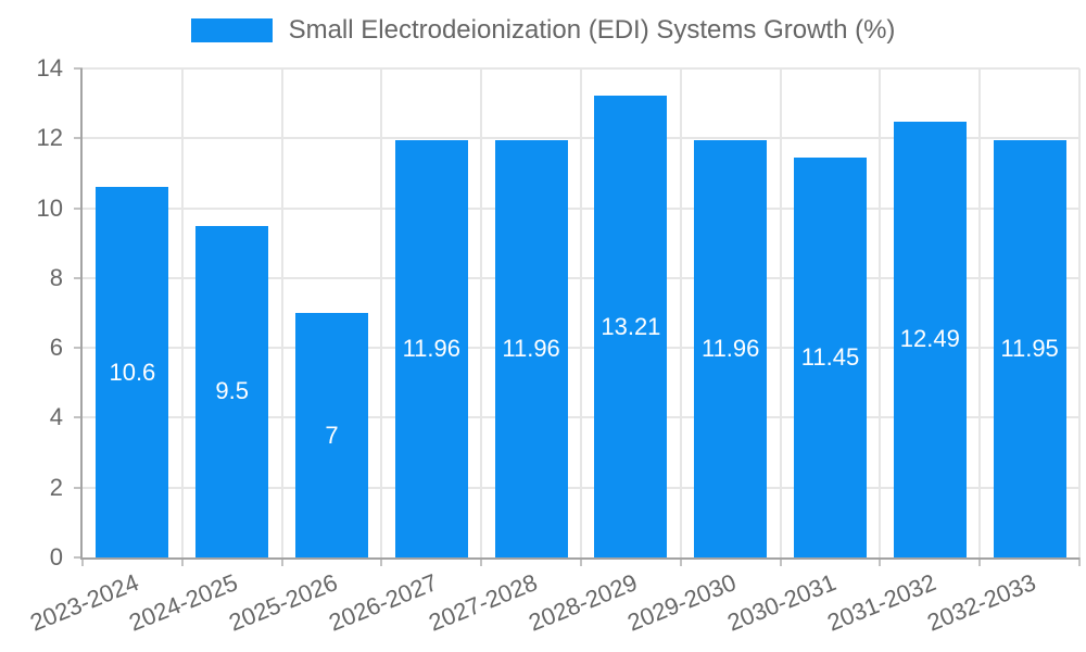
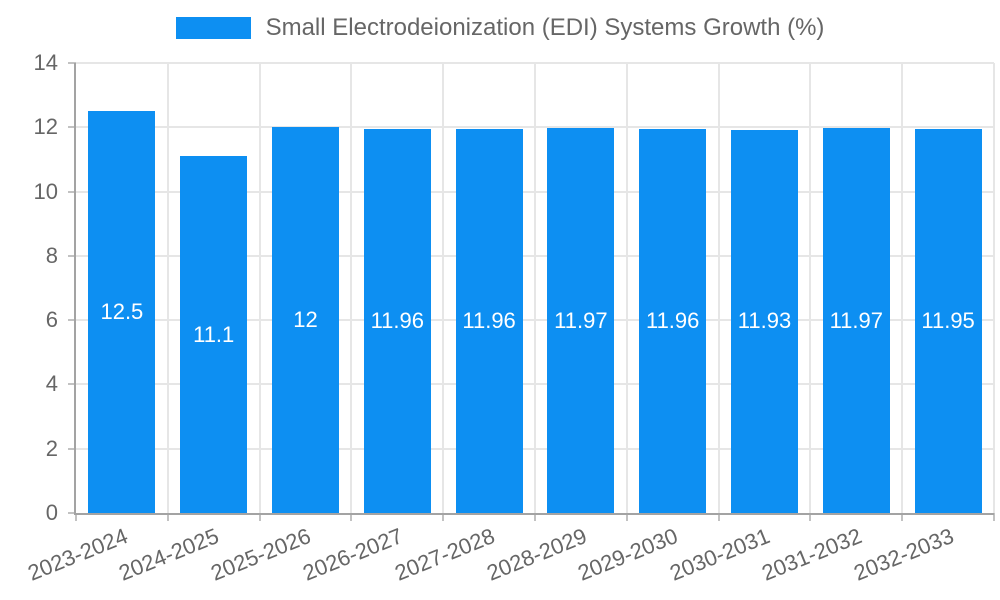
2023-2024: 10.6 -> 12.5
2024-2025: 9.5 -> 11.1
2025-2026: 7 -> 12
2028-2029: 13.21 -> 11.97
2030-2031: 11.45 -> 11.93
2031-2032: 12.49 -> 11.97
